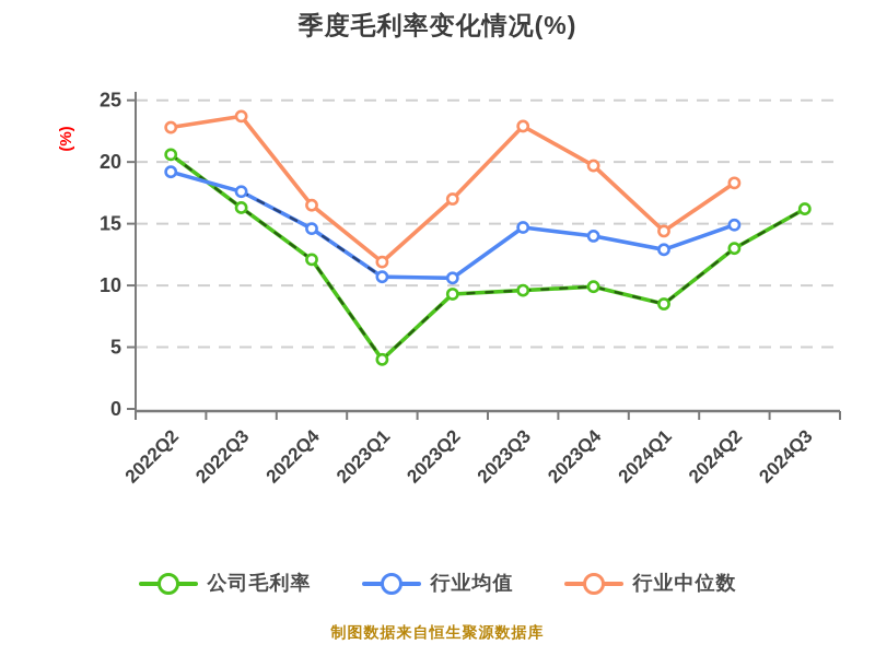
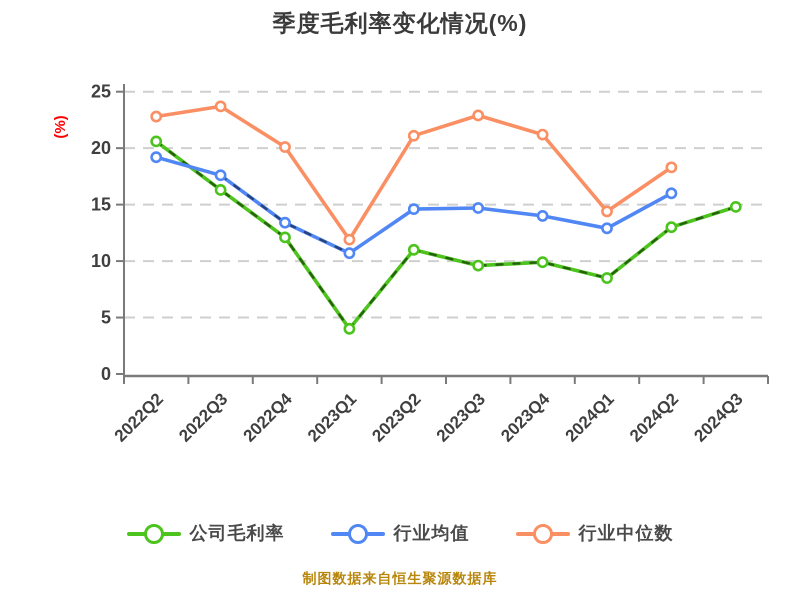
行业均值/2022Q4: 14.6 -> 13.4
行业中位数/2022Q4: 16.5 -> 20.1
公司毛利率/2023Q2: 9.3 -> 11.0
行业均值/2023Q2: 10.6 -> 14.6
行业中位数/2023Q2: 17.0 -> 21.1
行业中位数/2023Q4: 19.7 -> 21.2
行业均值/2024Q2: 14.9 -> 16.0
公司毛利率/2024Q3: 16.2 -> 14.8
